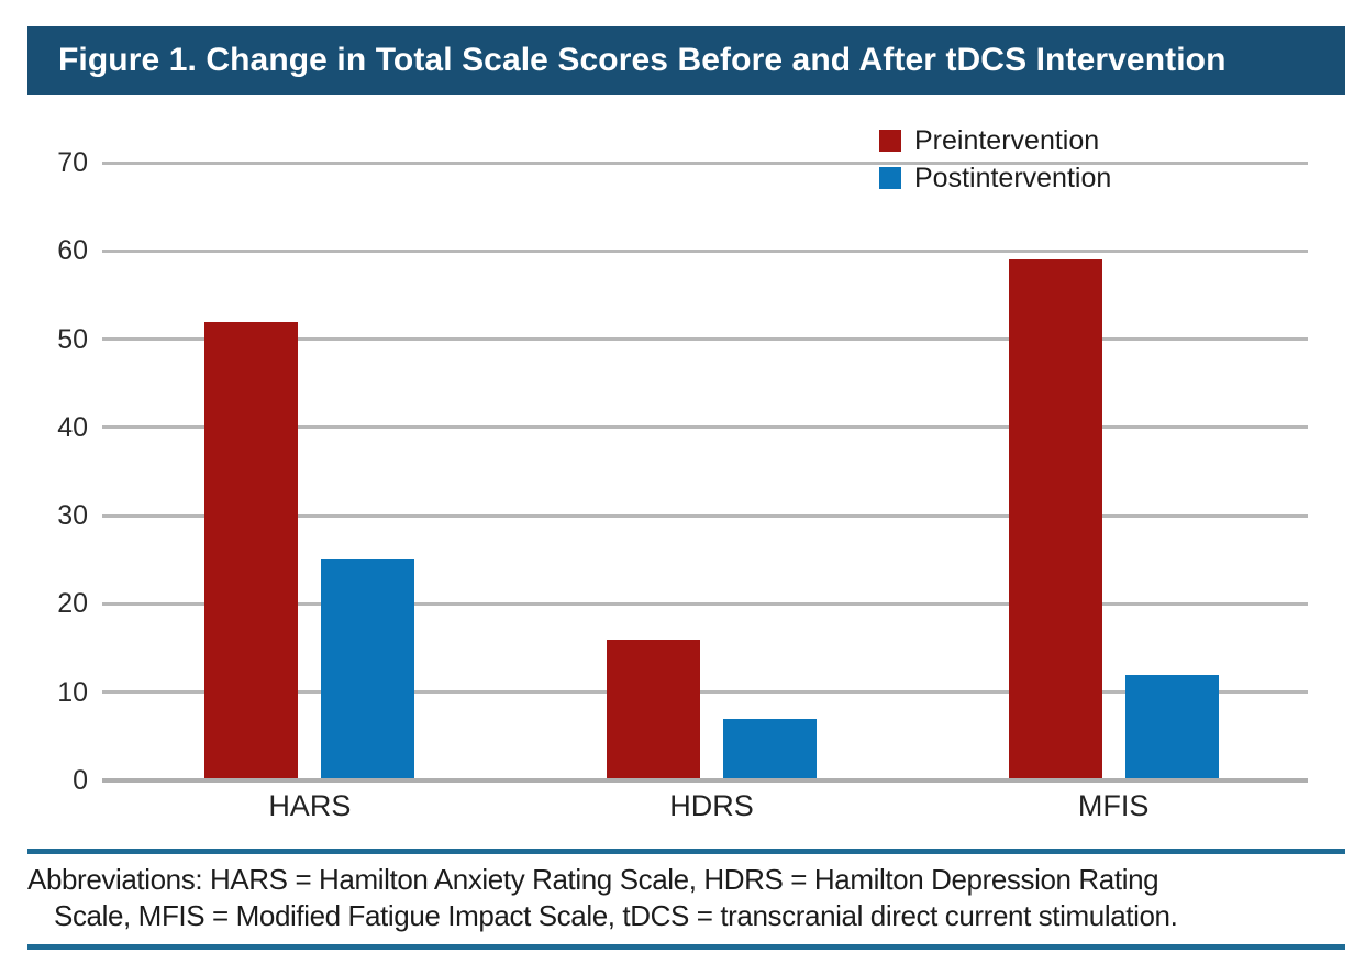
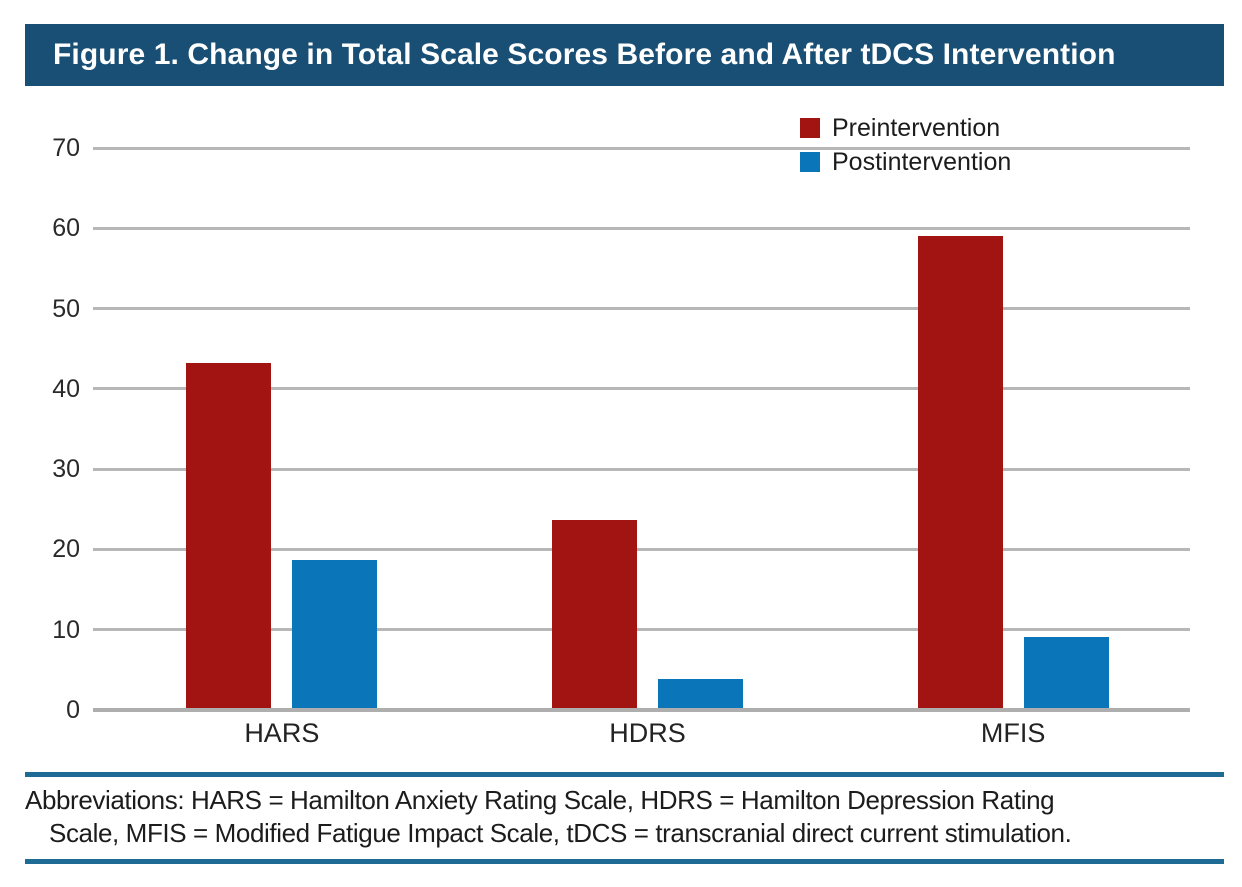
Preintervention/HARS: 52 -> 43
Postintervention/HARS: 25 -> 19
Preintervention/HDRS: 16 -> 24
Postintervention/HDRS: 7 -> 4
Postintervention/MFIS: 12 -> 9
